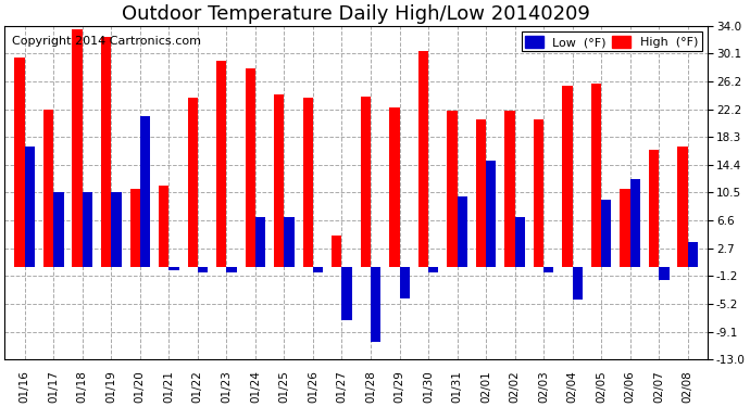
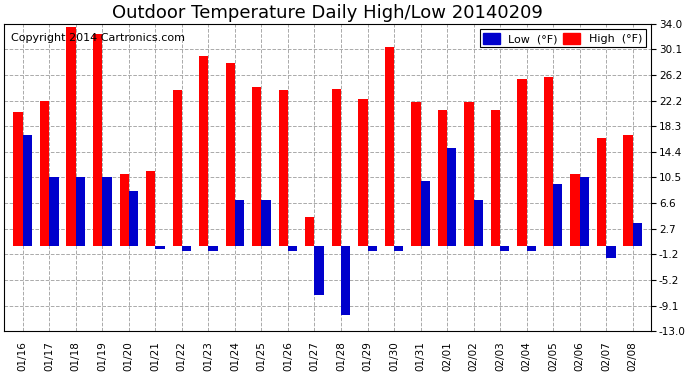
High (°F)/01/16: 29.6 -> 20.5
Low (°F)/01/20: 21.2 -> 8.5
Low (°F)/01/29: -4.4 -> -0.8
Low (°F)/02/04: -4.6 -> -0.8
Low (°F)/02/06: 12.4 -> 10.5
